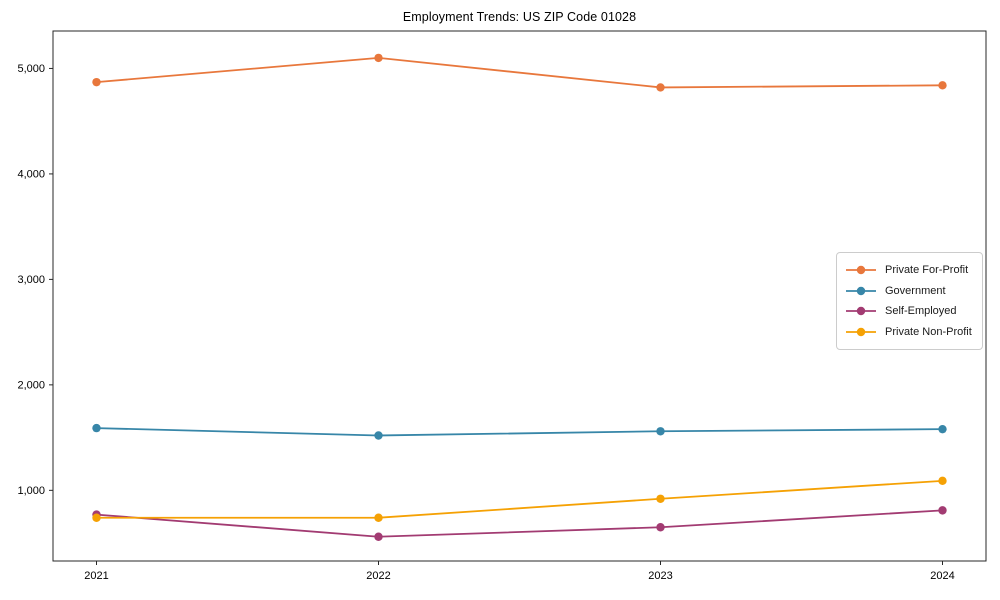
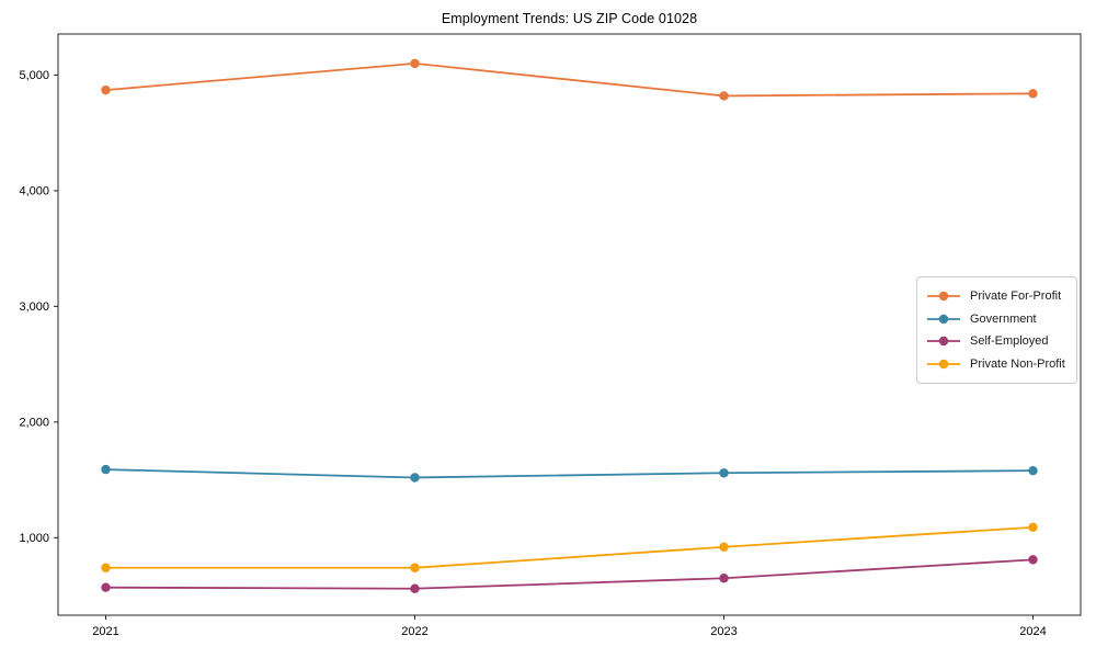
Self-Employed/2021: 770 -> 570
